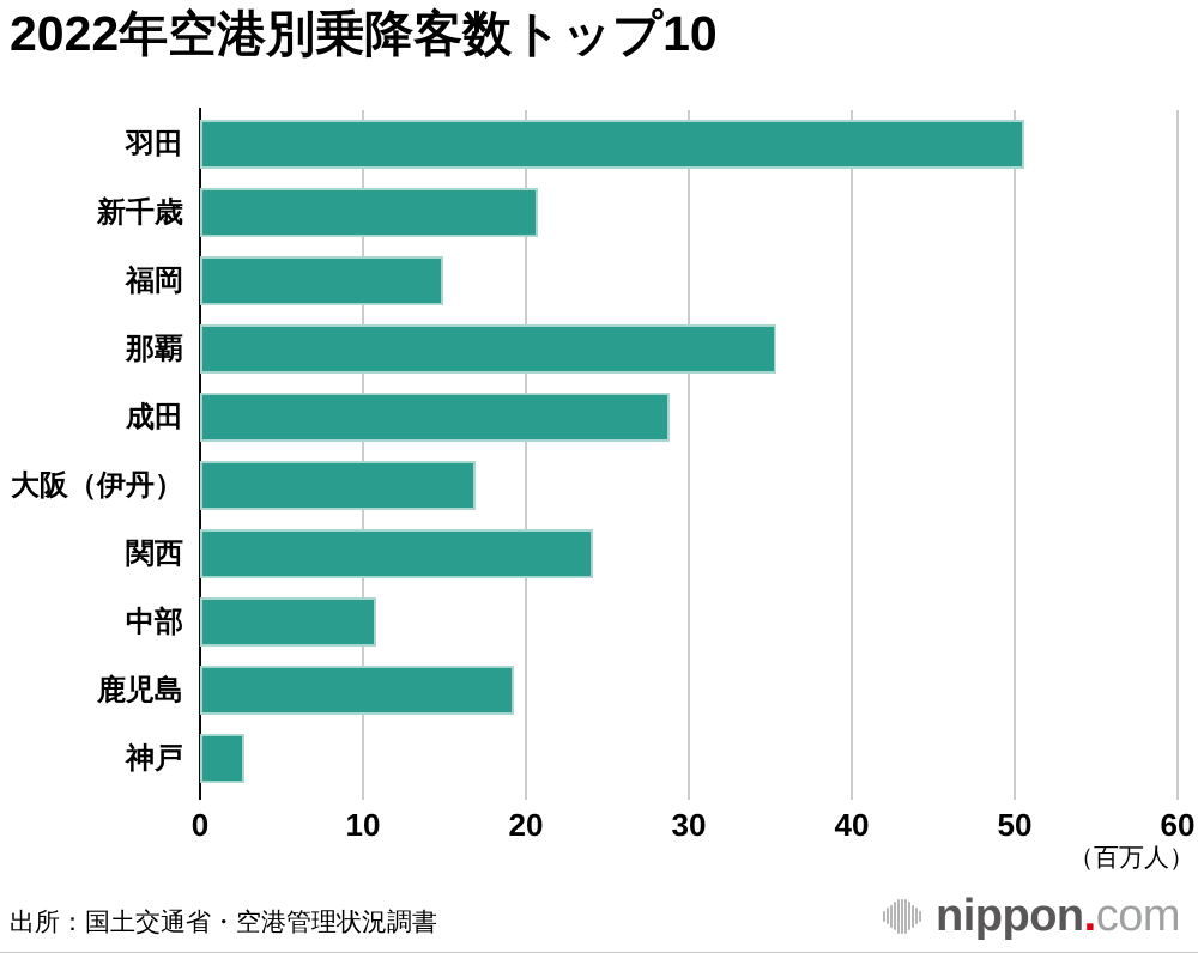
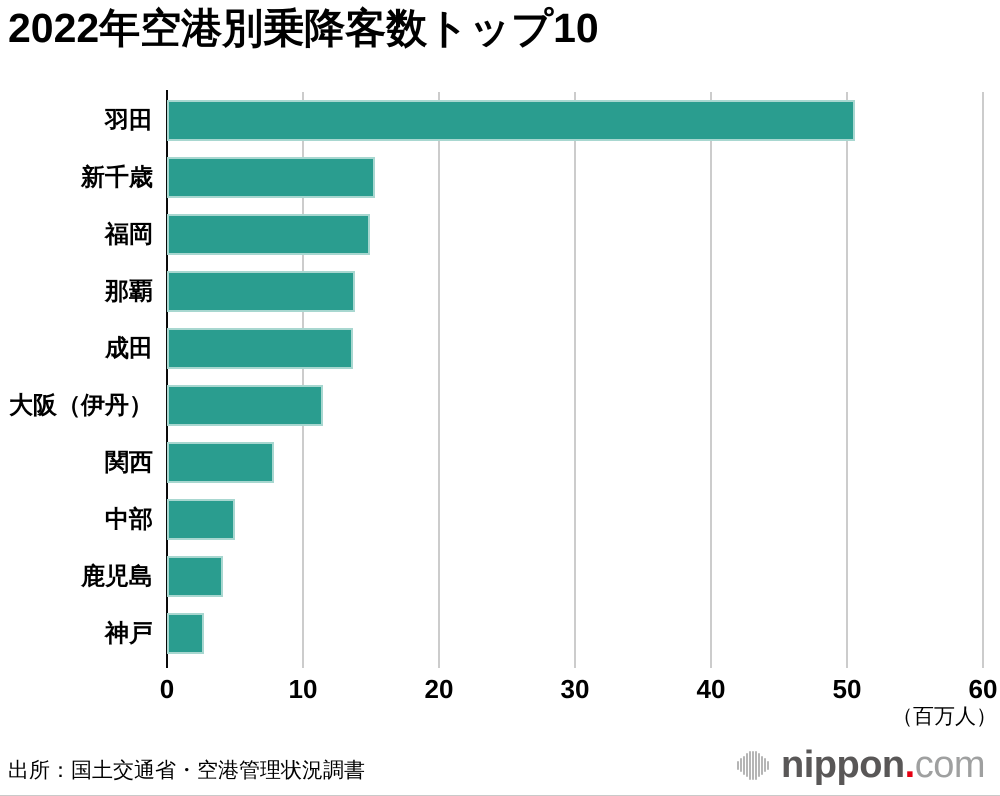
新千歳: 20.7 -> 15.3
那覇: 35.4 -> 13.8
成田: 28.8 -> 13.7
大阪（伊丹）: 16.9 -> 11.5
関西: 24.1 -> 7.9
中部: 10.8 -> 5.0
鹿児島: 19.3 -> 4.1
